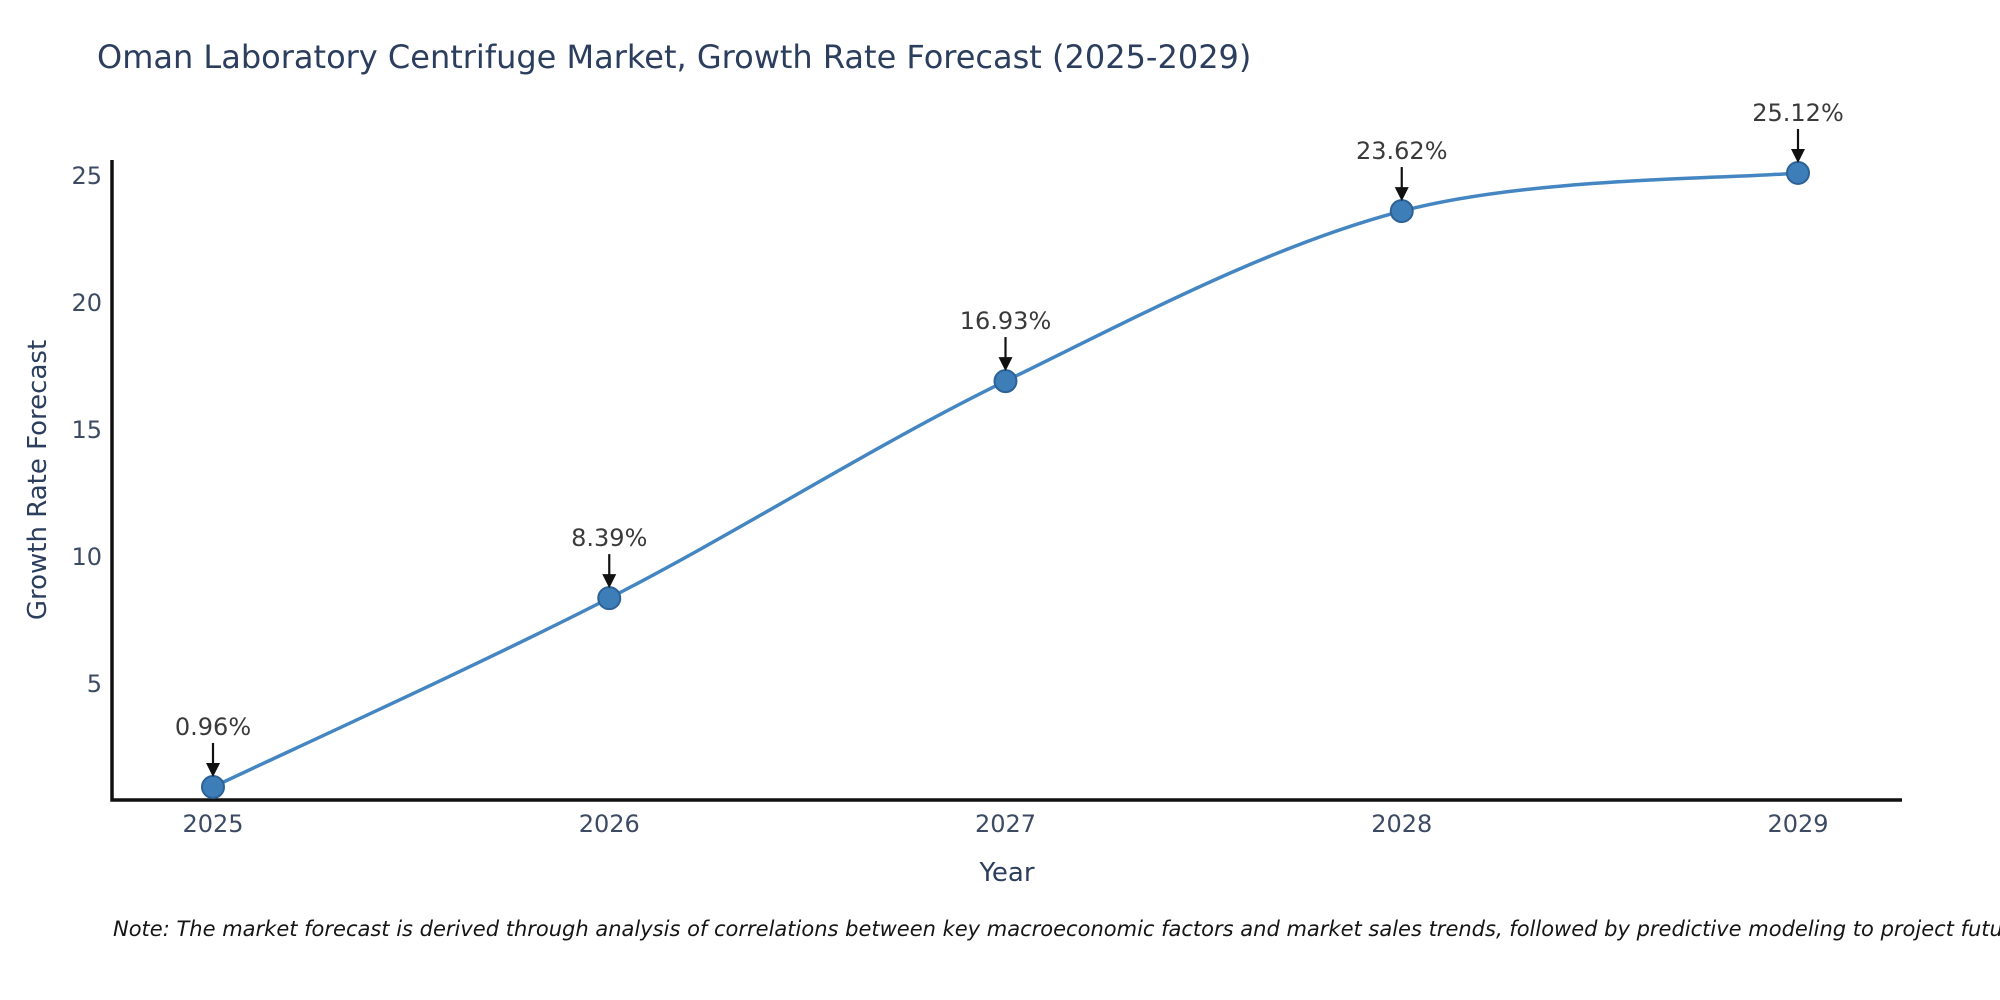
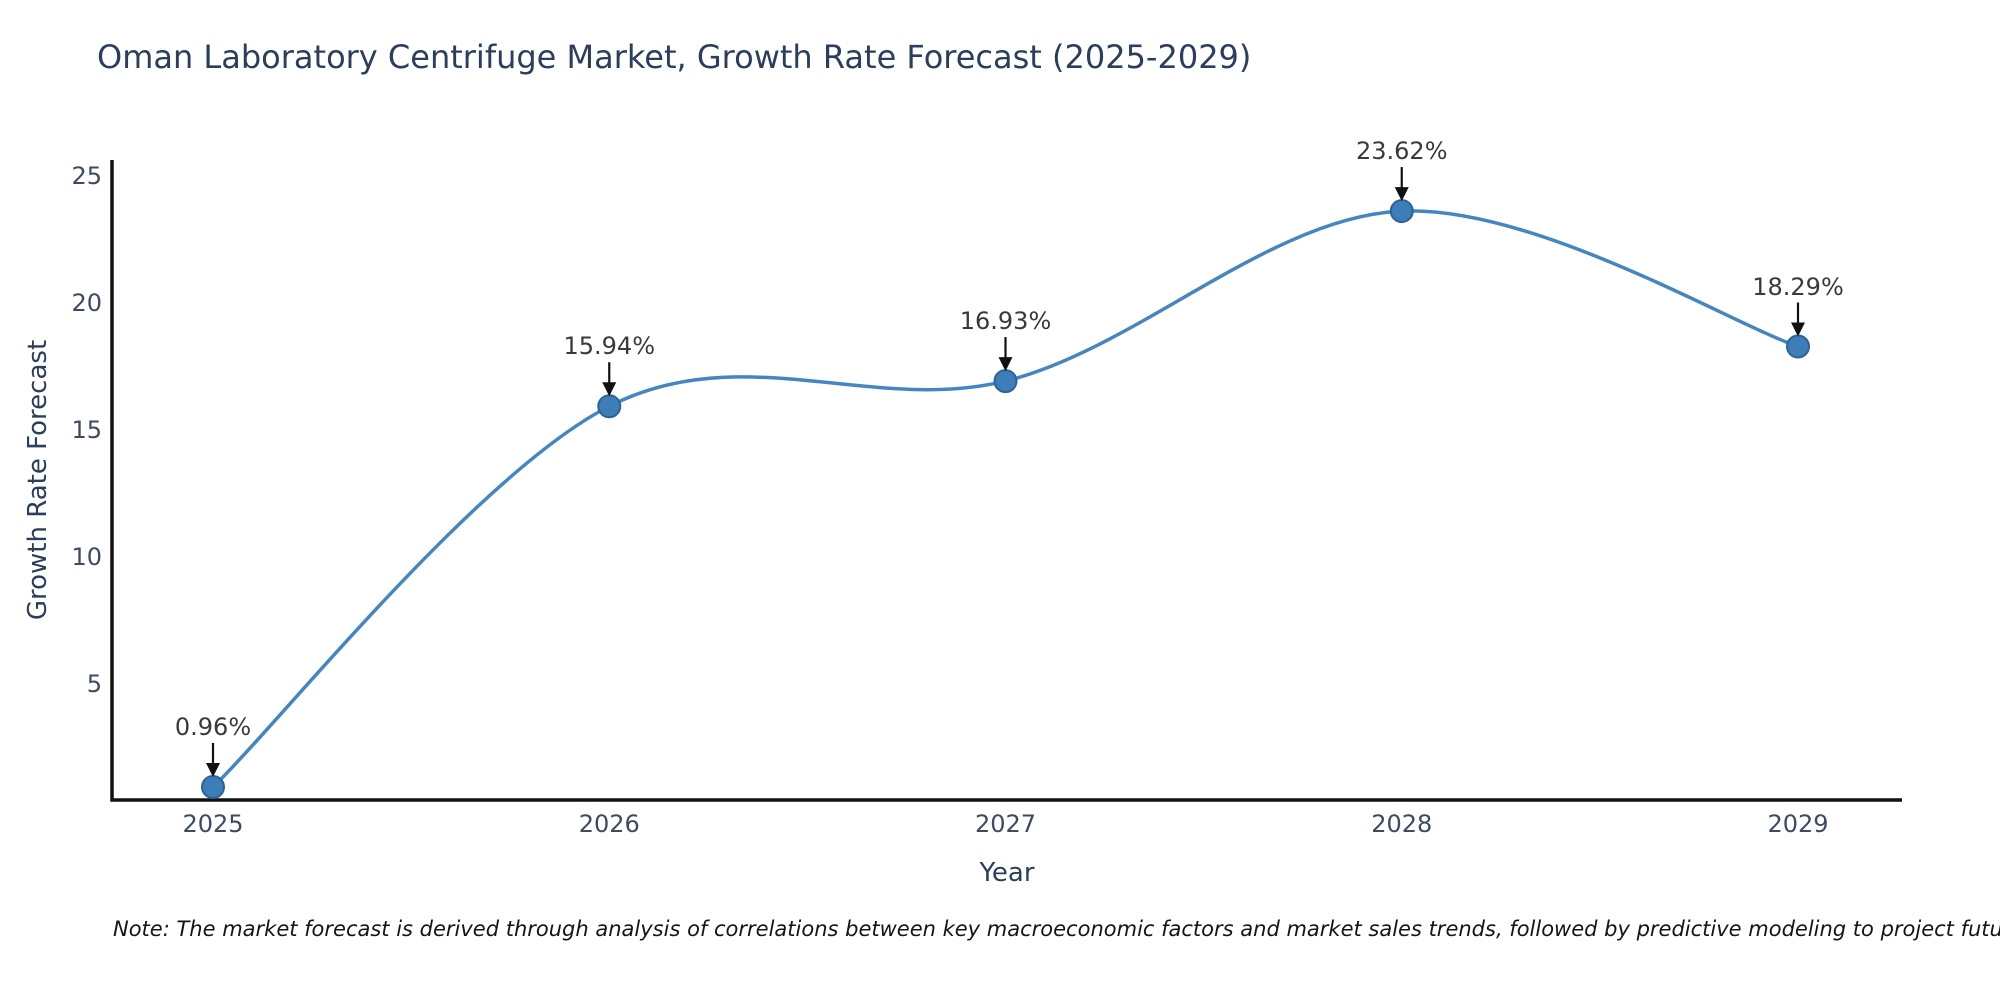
2026: 8.39% -> 15.94%
2029: 25.12% -> 18.29%
